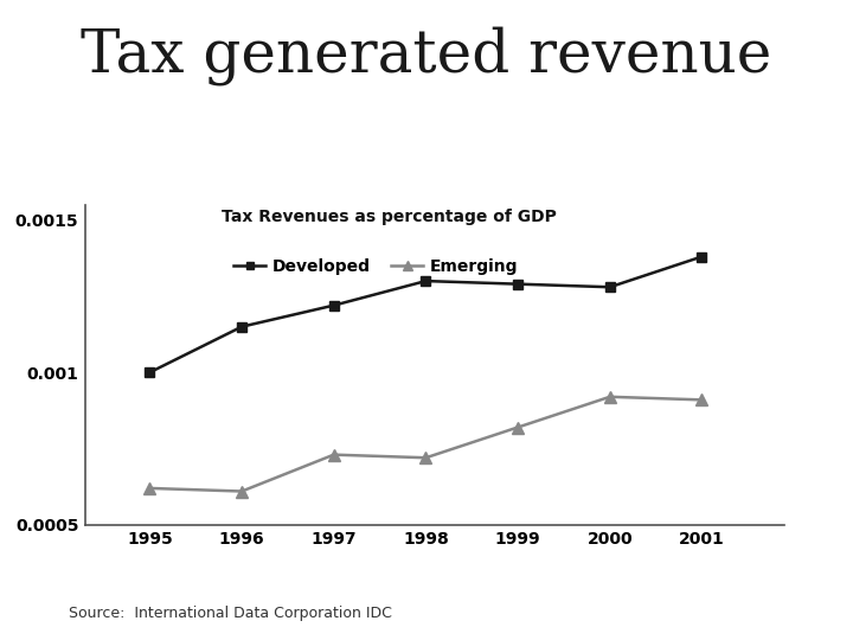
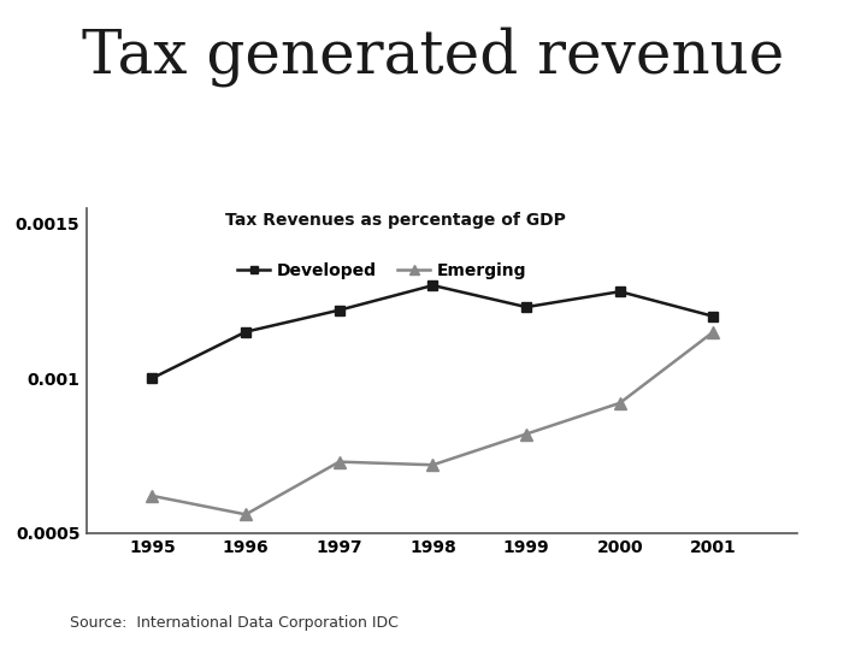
Emerging/1996: 0.00061 -> 0.00056
Developed/1999: 0.00129 -> 0.00123
Developed/2001: 0.00138 -> 0.00120
Emerging/2001: 0.00091 -> 0.00115
